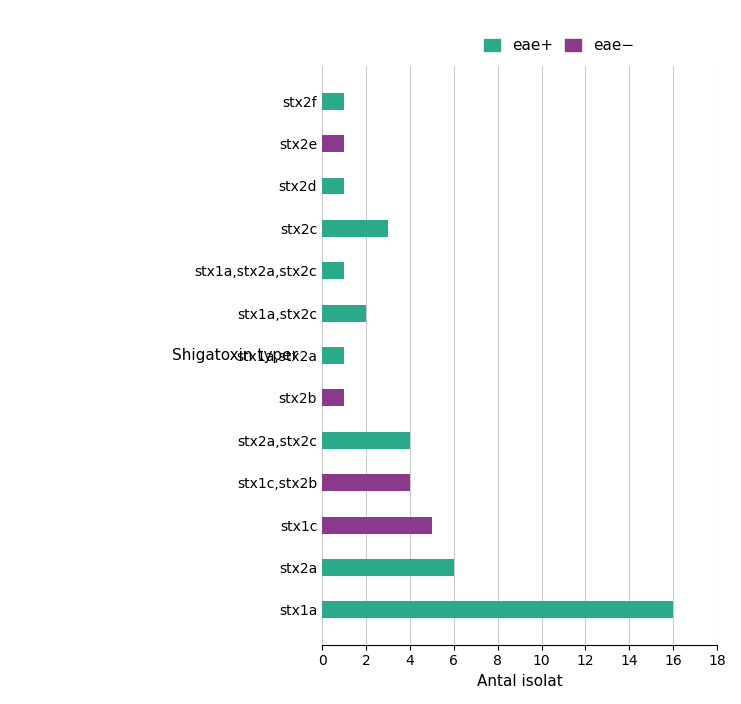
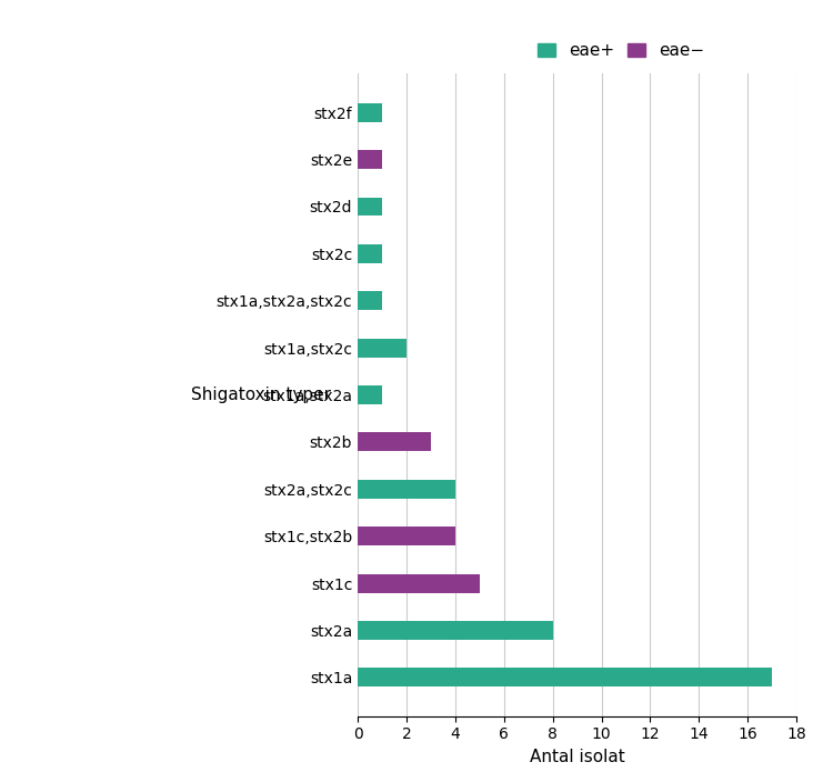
stx2c: 3 -> 1
stx2b: 1 -> 3
stx2a: 6 -> 8
stx1a: 16 -> 17
